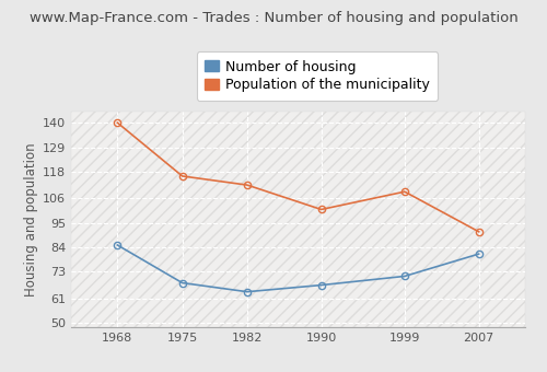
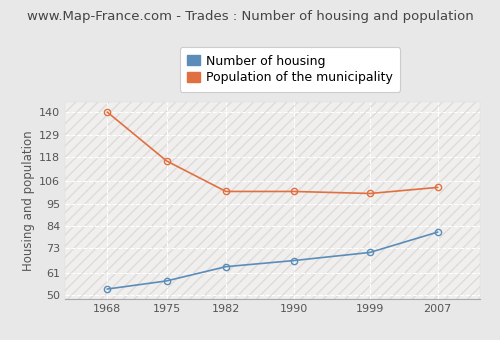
Number of housing/1968: 85 -> 53
Number of housing/1975: 68 -> 57
Population of the municipality/1982: 112 -> 101
Population of the municipality/1999: 109 -> 100
Population of the municipality/2007: 91 -> 103
